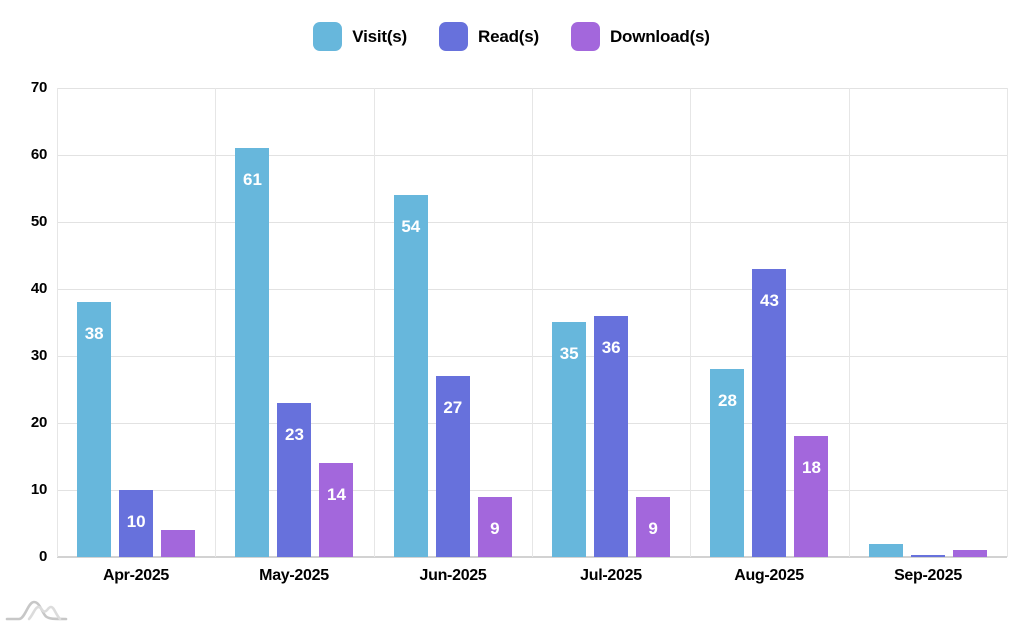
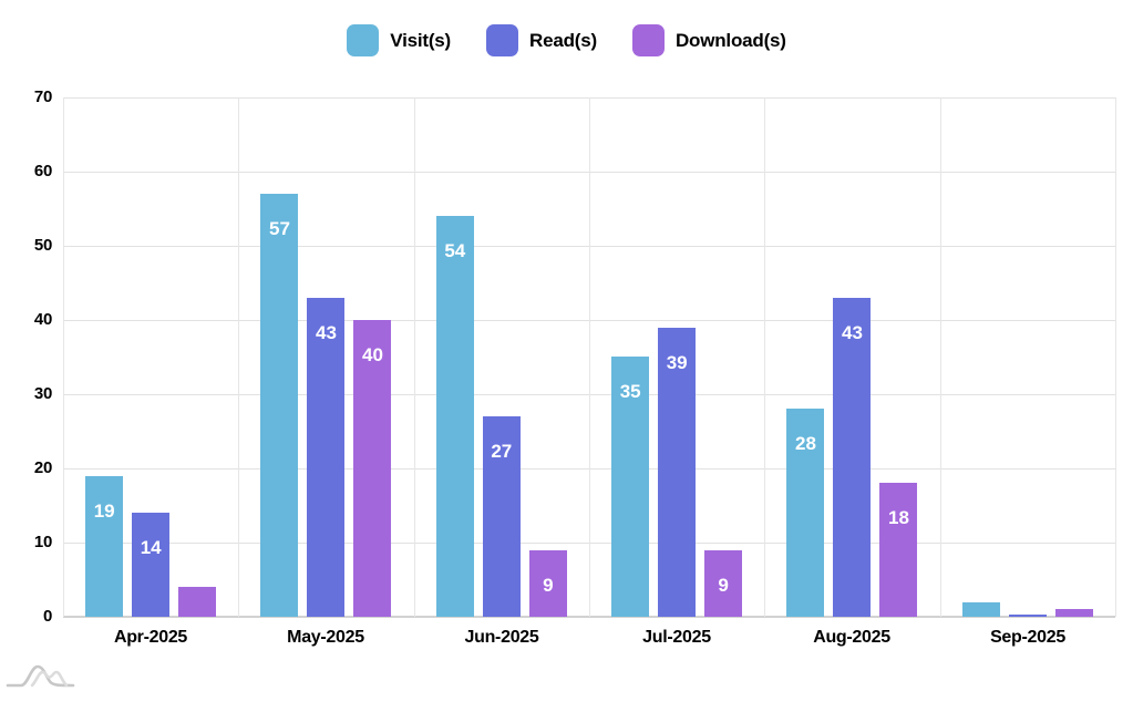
Visit(s)/Apr-2025: 38 -> 19
Read(s)/Apr-2025: 10 -> 14
Visit(s)/May-2025: 61 -> 57
Read(s)/May-2025: 23 -> 43
Download(s)/May-2025: 14 -> 40
Read(s)/Jul-2025: 36 -> 39
